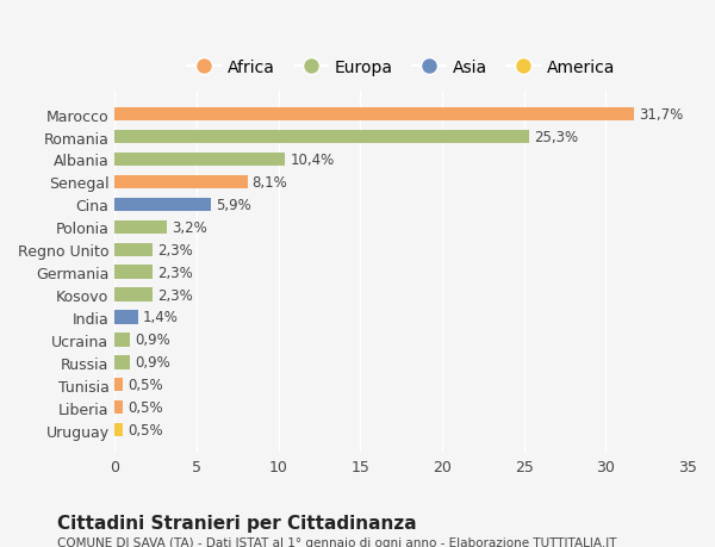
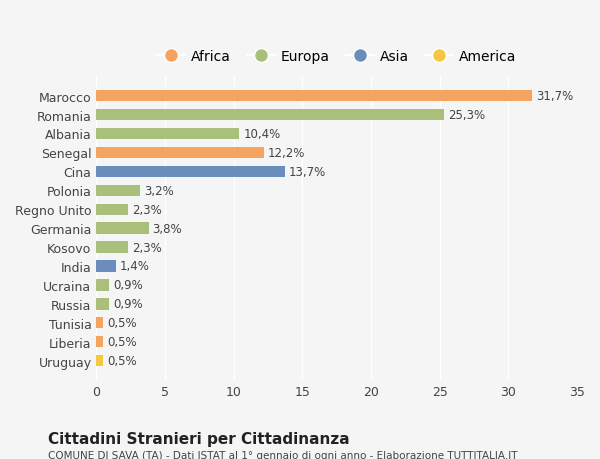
Senegal: 8,1% -> 12,2%
Cina: 5,9% -> 13,7%
Germania: 2,3% -> 3,8%
